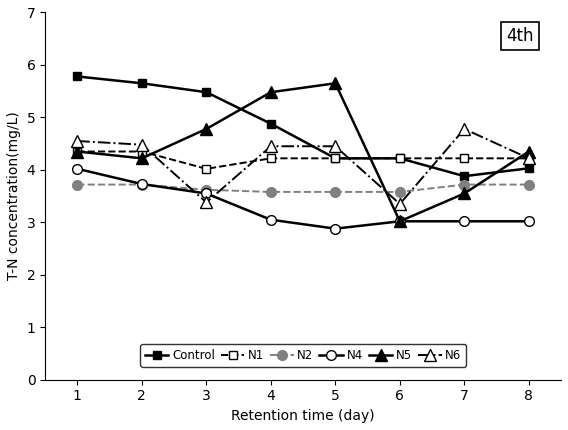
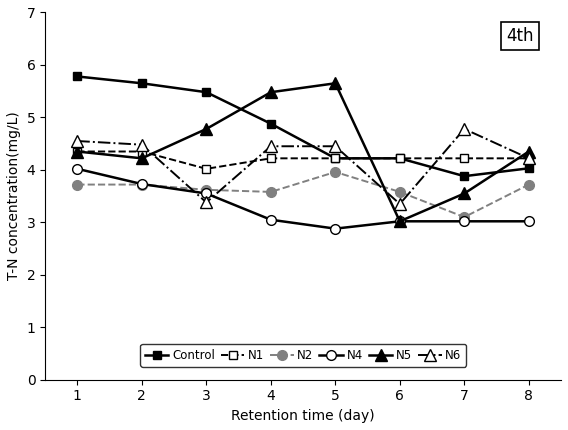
N2/5: 3.58 -> 3.96
N2/7: 3.72 -> 3.10
